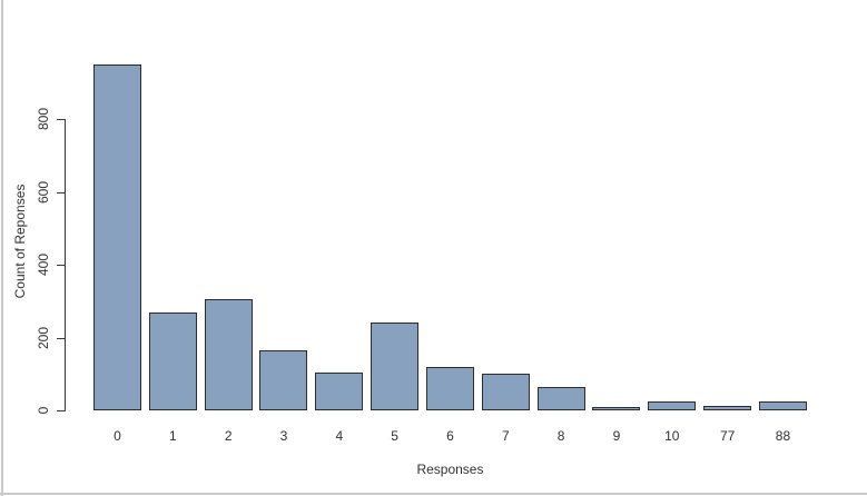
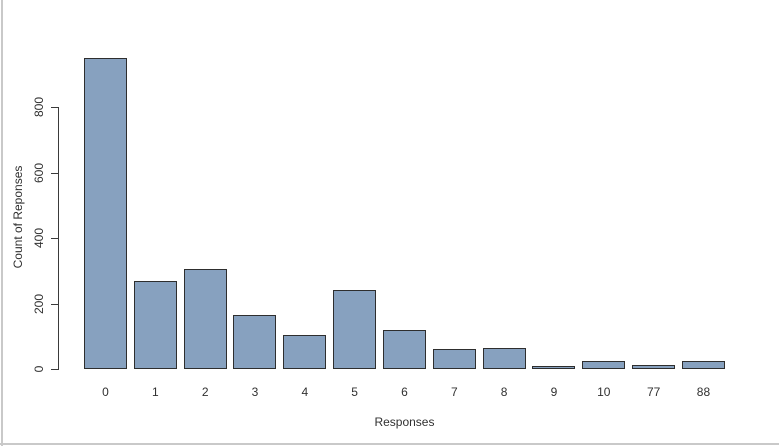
7: 100 -> 60
